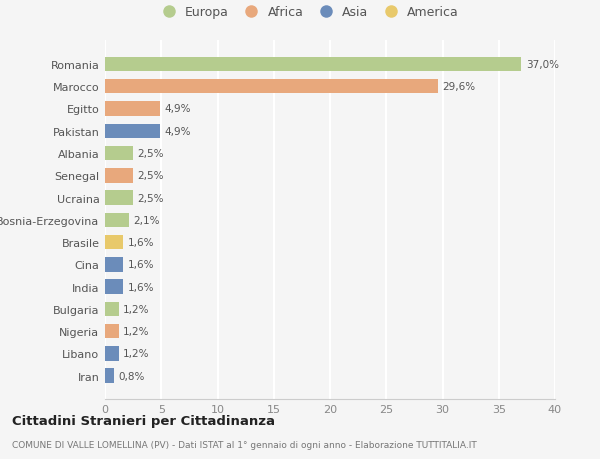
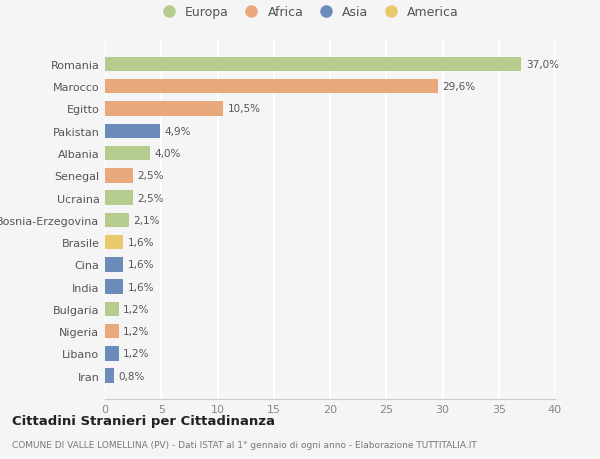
Egitto: 4,9% -> 10,5%
Albania: 2,5% -> 4,0%
